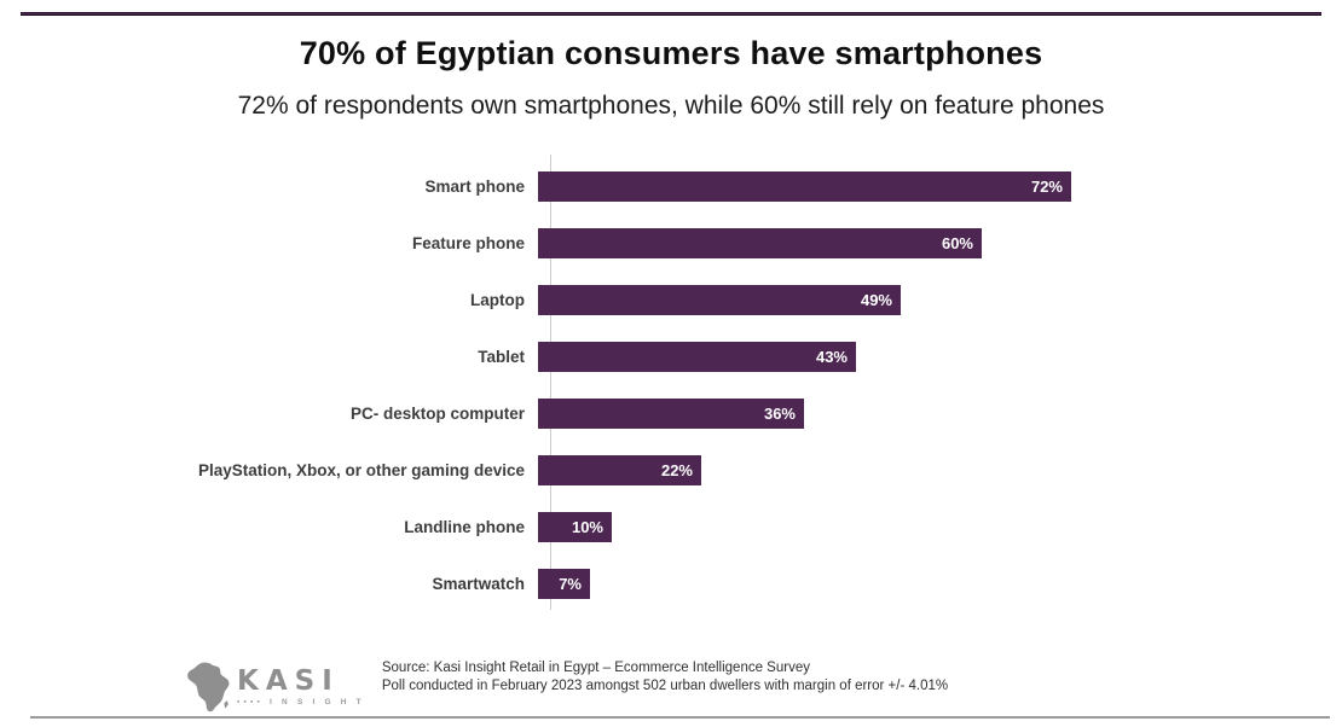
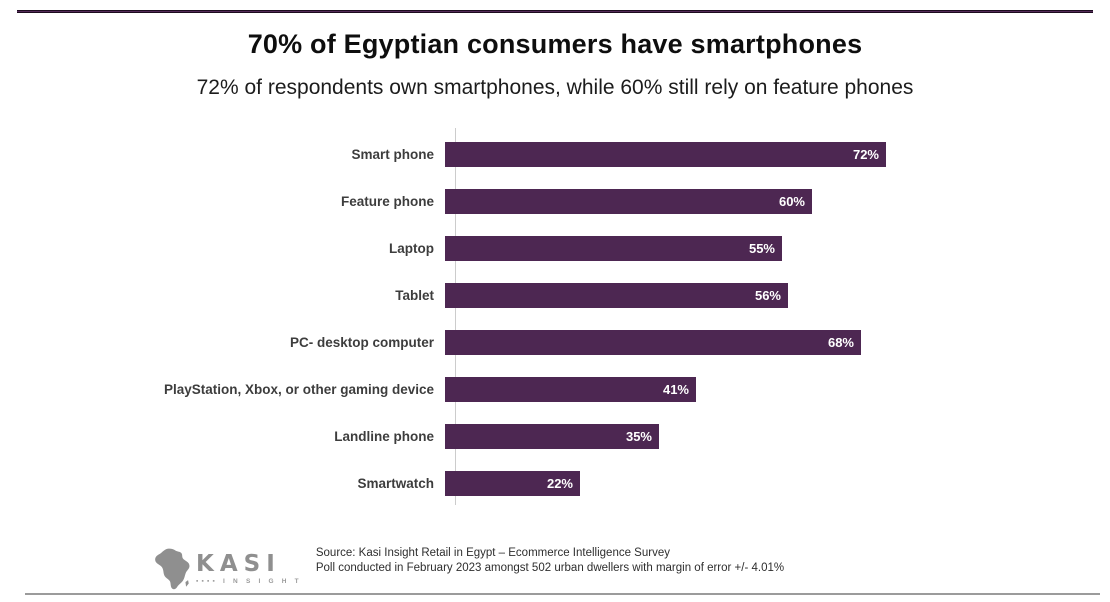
Laptop: 49% -> 55%
Tablet: 43% -> 56%
PC- desktop computer: 36% -> 68%
PlayStation, Xbox, or other gaming device: 22% -> 41%
Landline phone: 10% -> 35%
Smartwatch: 7% -> 22%
